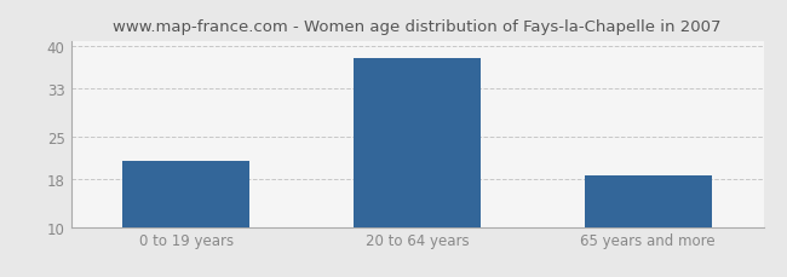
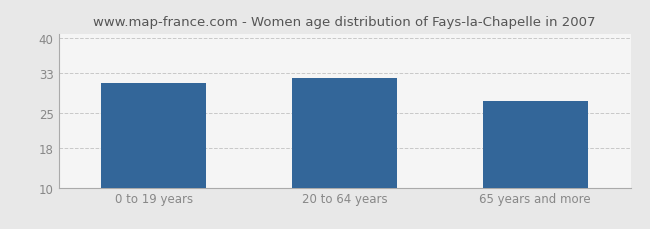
0 to 19 years: 21.0 -> 31.0
20 to 64 years: 38.0 -> 32.0
65 years and more: 18.5 -> 27.5
